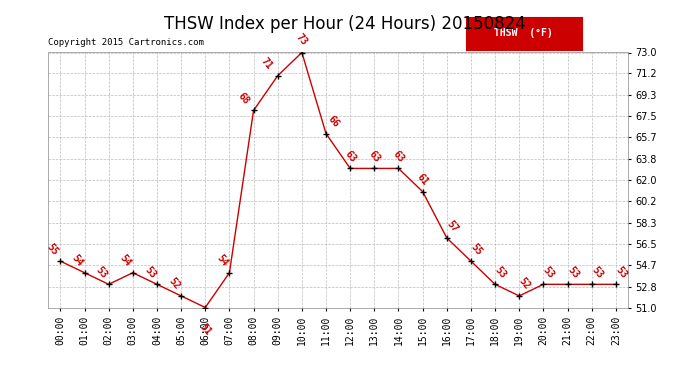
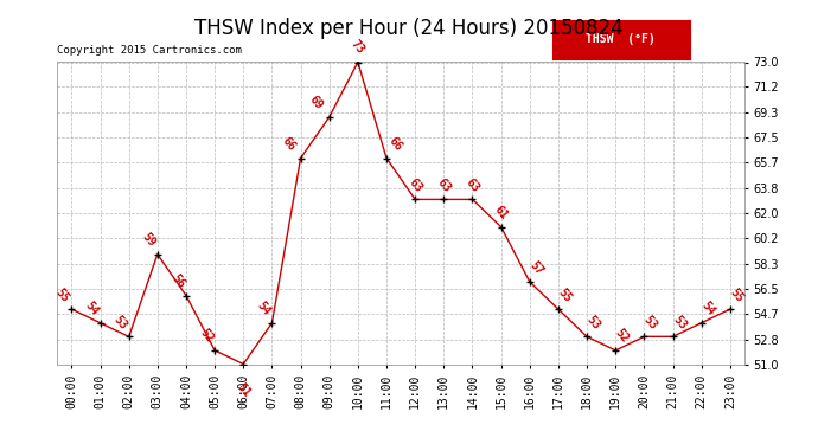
03:00: 54 -> 59
04:00: 53 -> 56
08:00: 68 -> 66
09:00: 71 -> 69
22:00: 53 -> 54
23:00: 53 -> 55
